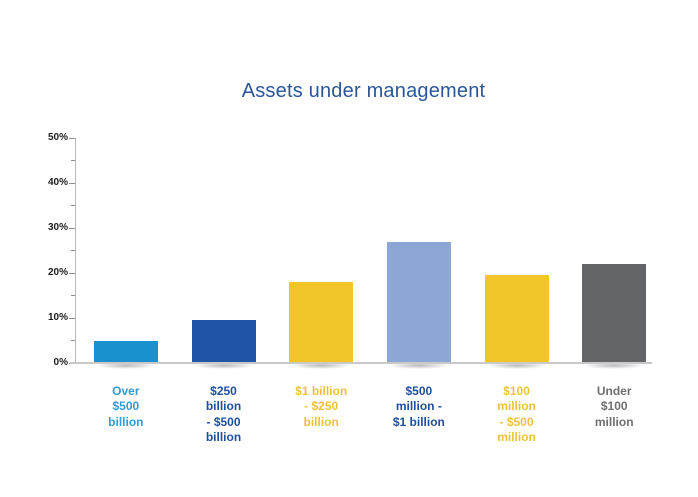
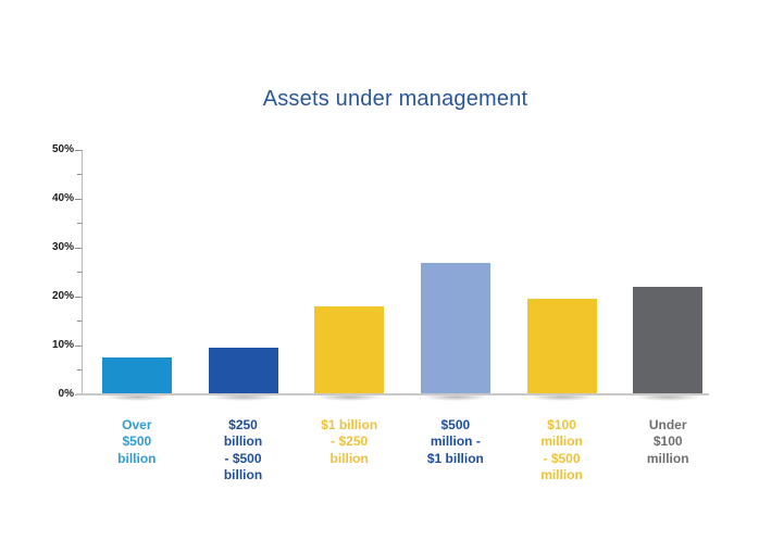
Over $500 billion: 5% -> 8%
